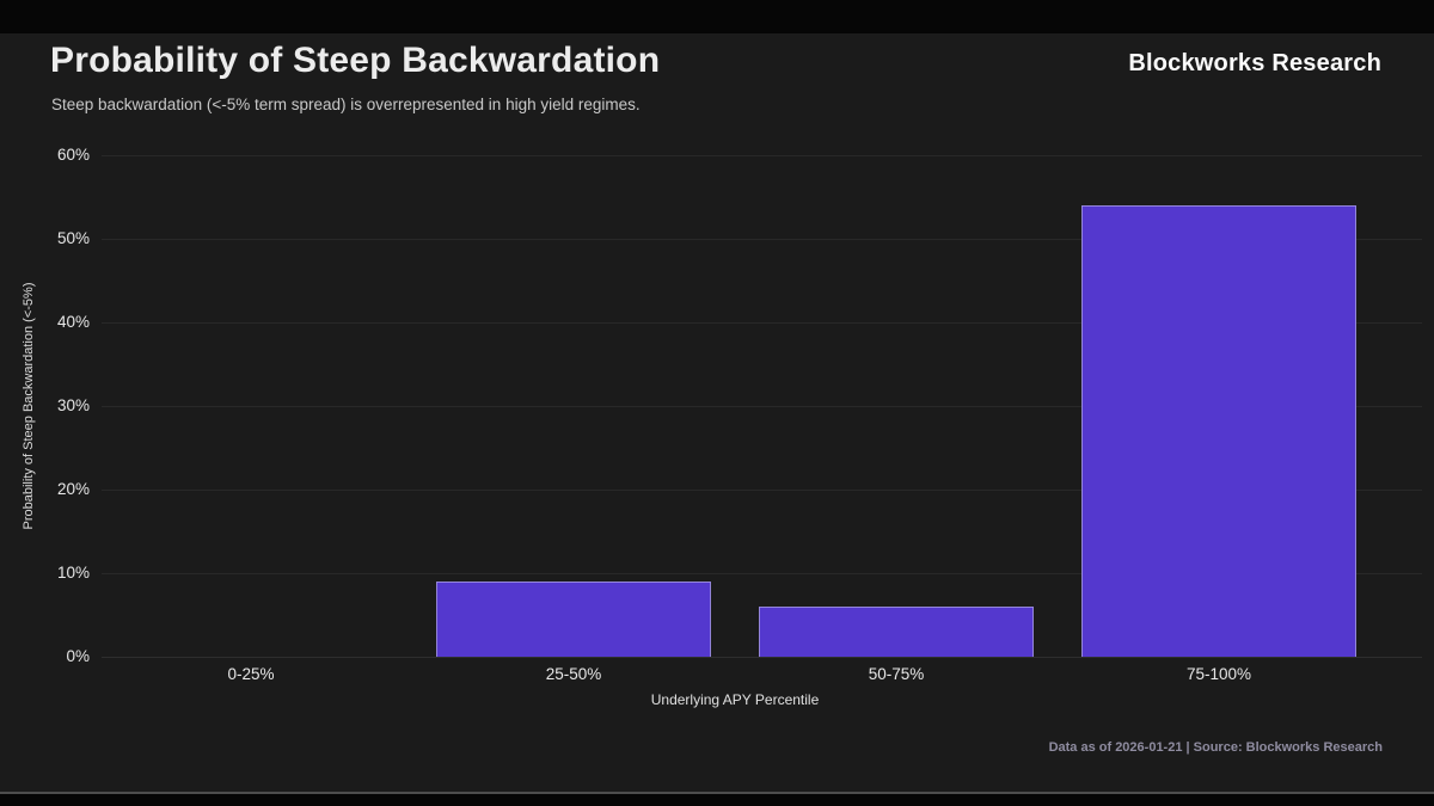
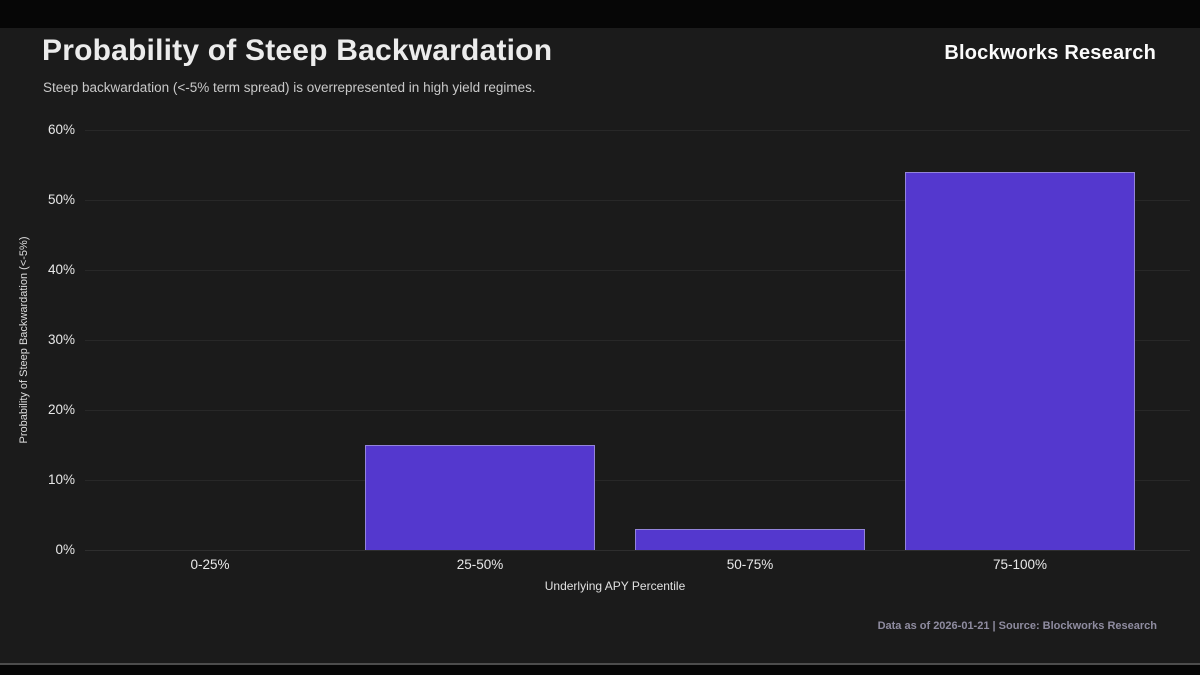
25-50%: 9% -> 15%
50-75%: 6% -> 3%
